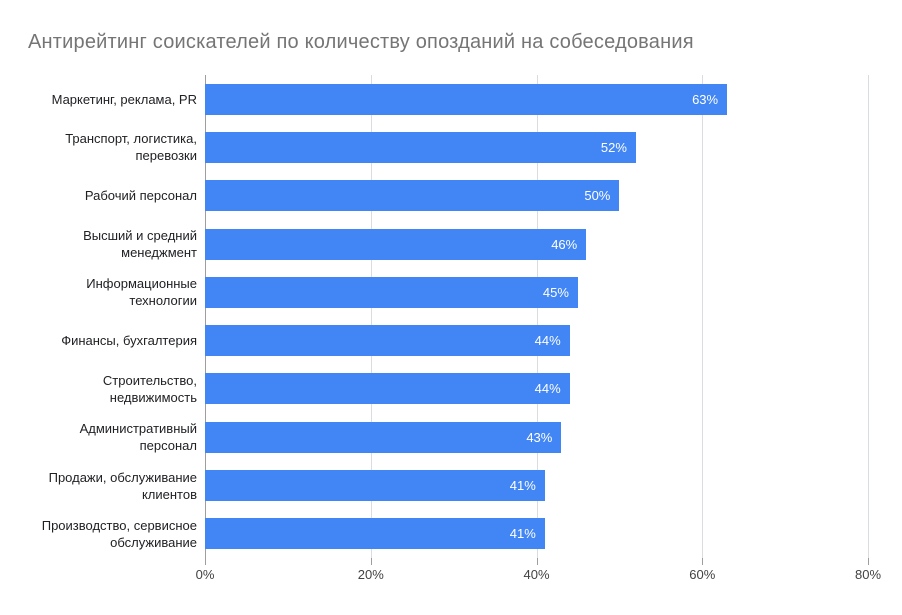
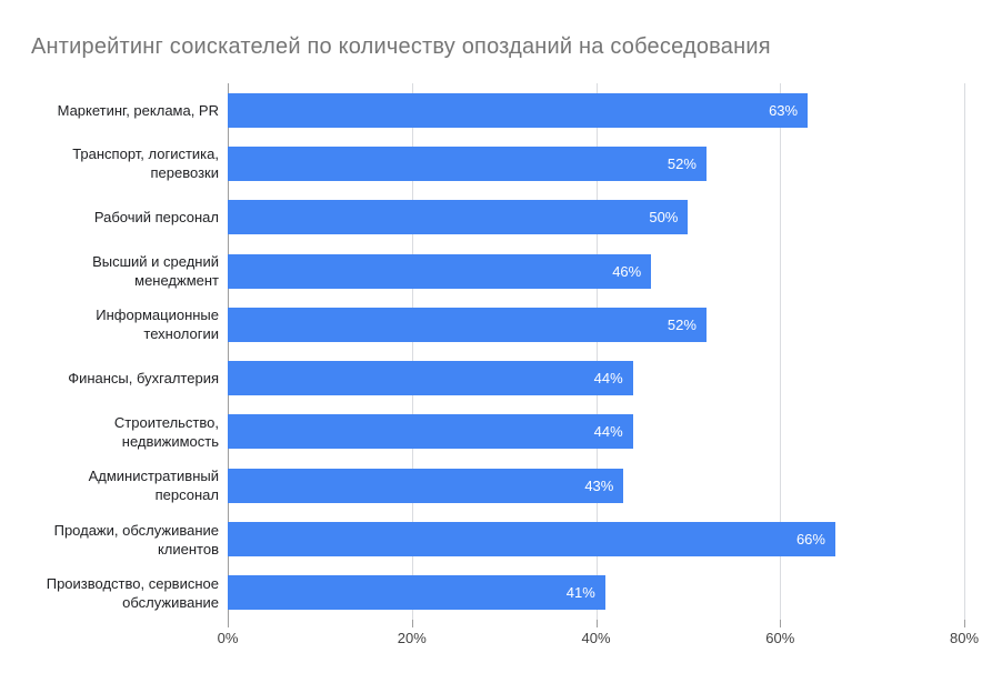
Информационные технологии: 45% -> 52%
Продажи, обслуживание клиентов: 41% -> 66%
